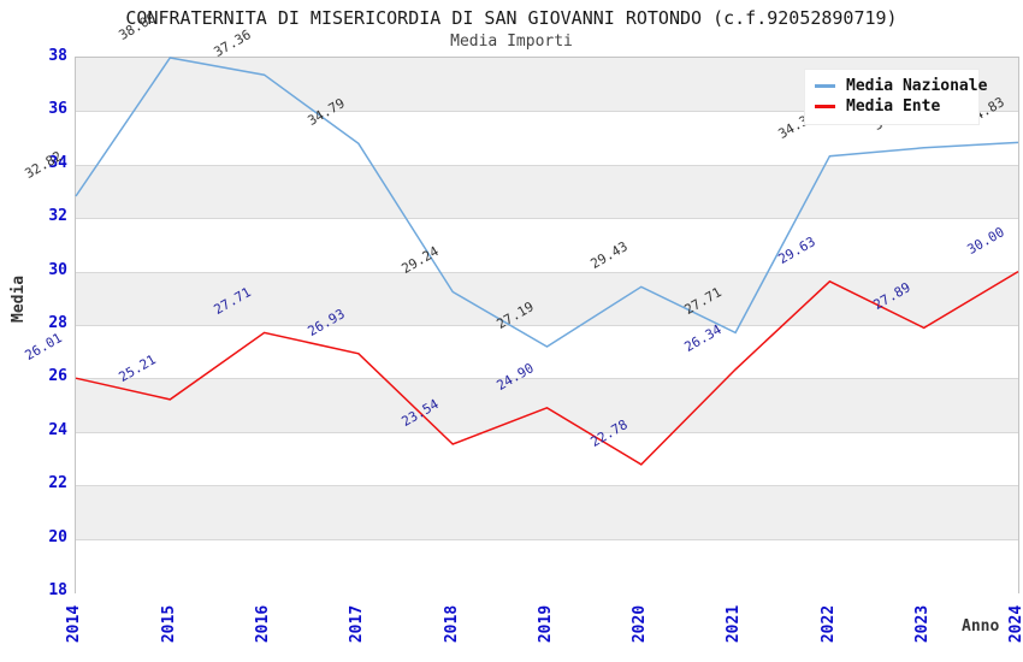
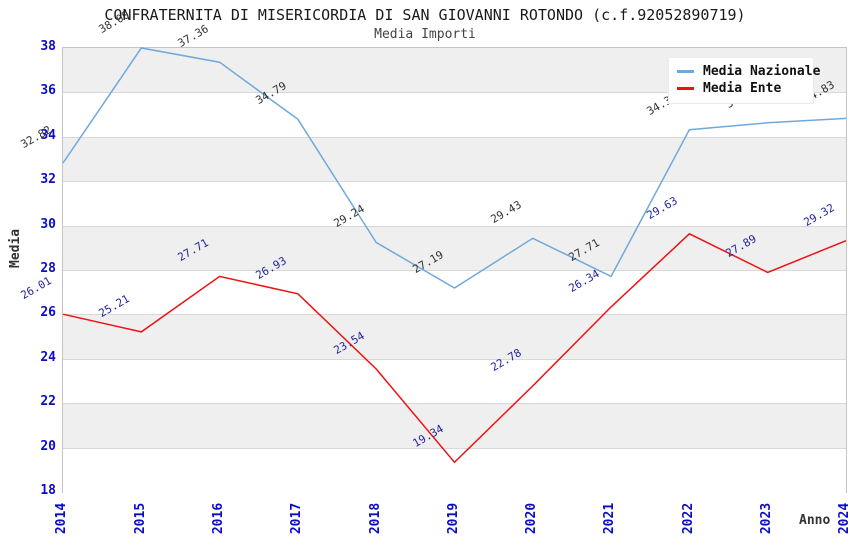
Media Ente/2019: 24.90 -> 19.34
Media Ente/2024: 30.00 -> 29.32
